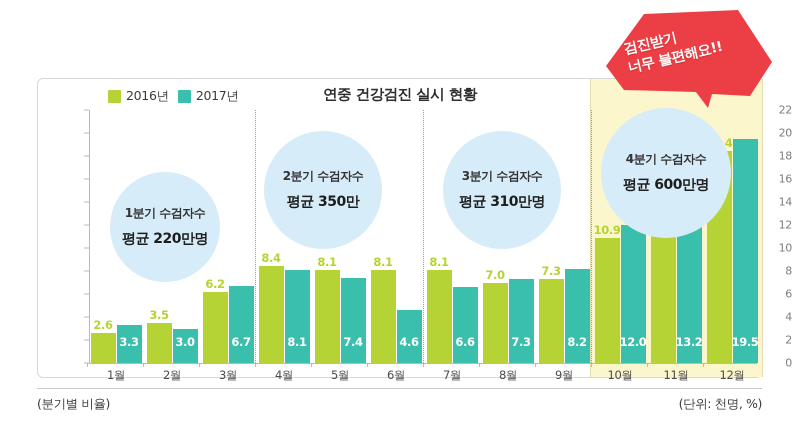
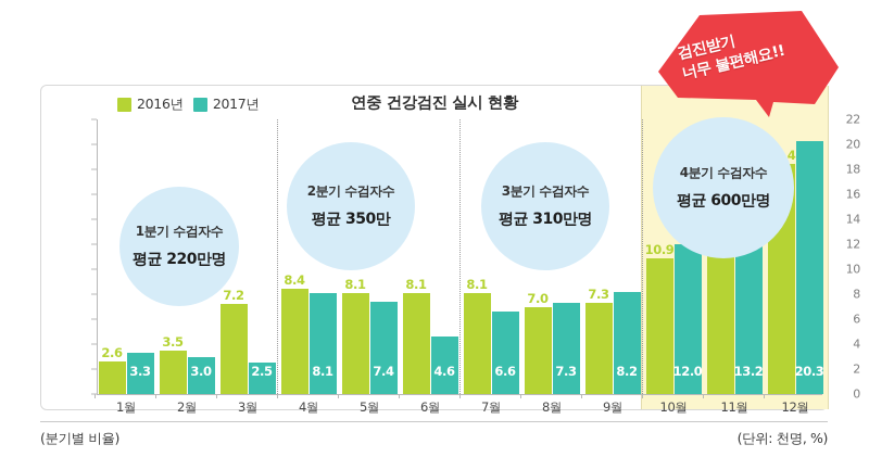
2016년/3월: 6.2 -> 7.2
2017년/3월: 6.7 -> 2.5
2017년/12월: 19.5 -> 20.3
